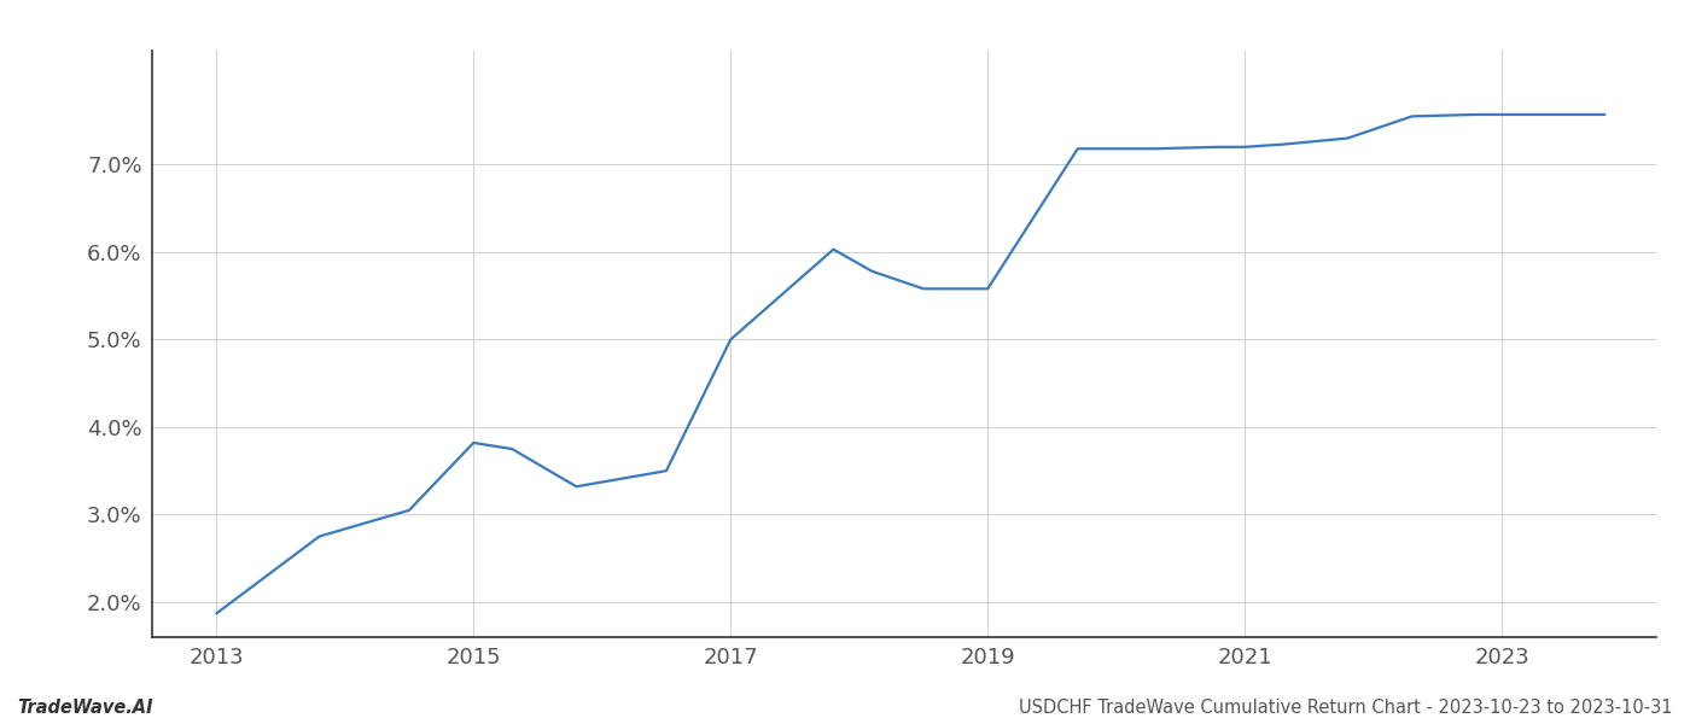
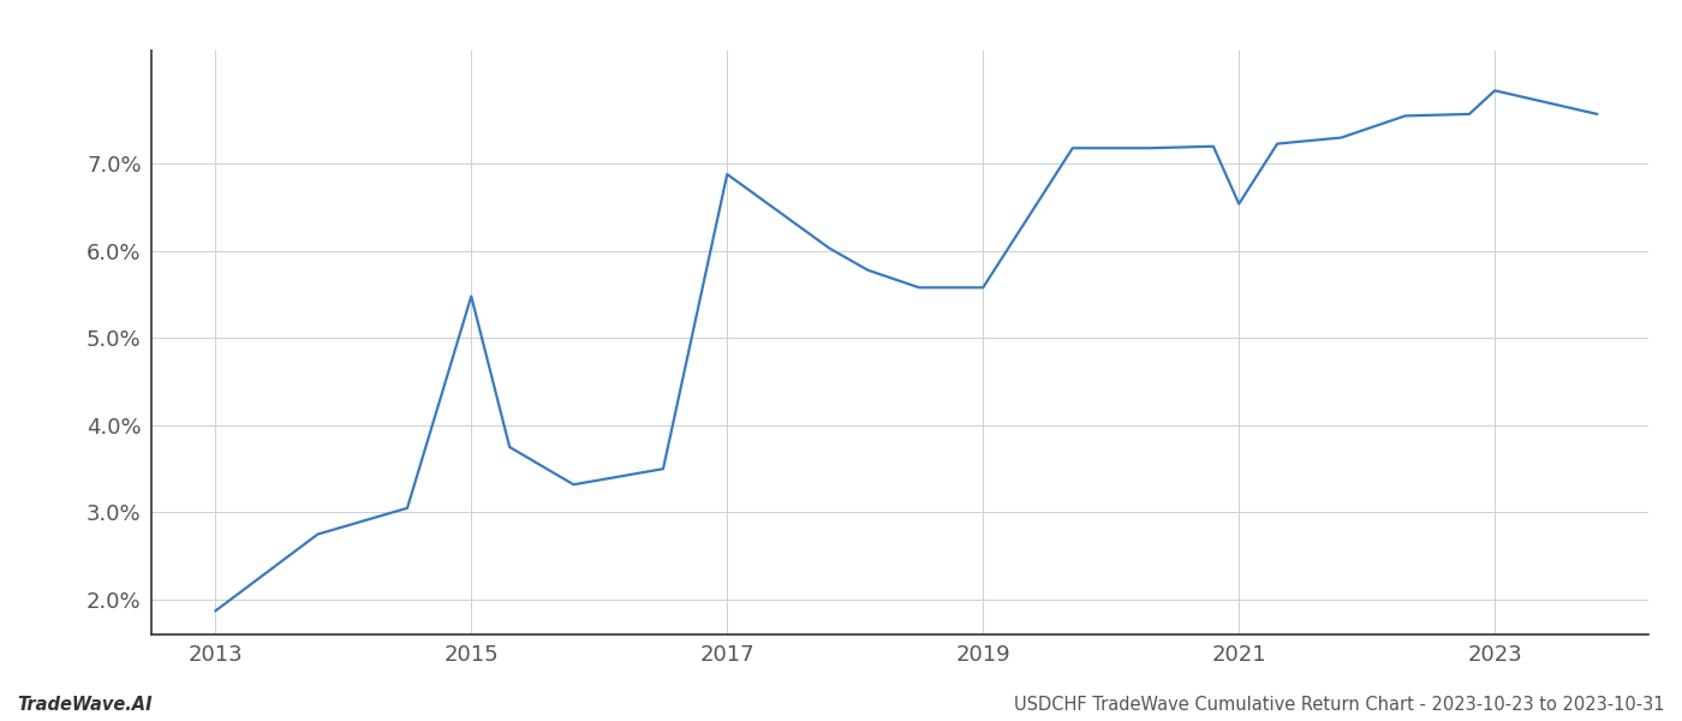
2015: 3.82% -> 5.48%
2017: 5.00% -> 6.88%
2021: 7.20% -> 6.54%
2023: 7.57% -> 7.84%
